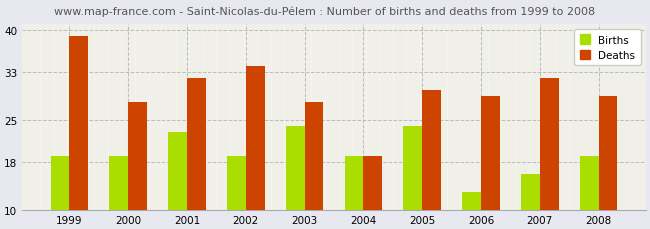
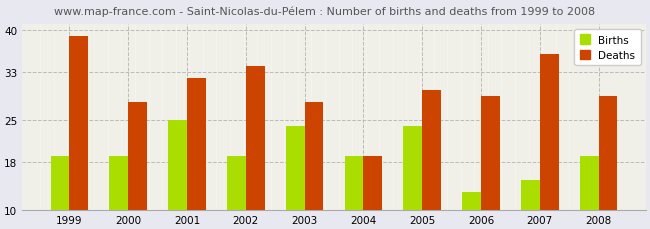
Births/2001: 23 -> 25
Births/2007: 16 -> 15
Deaths/2007: 32 -> 36
